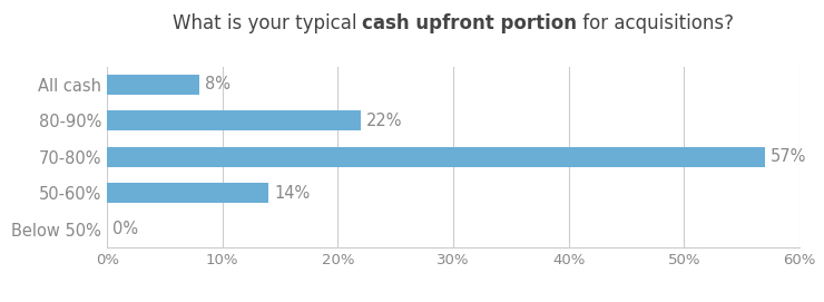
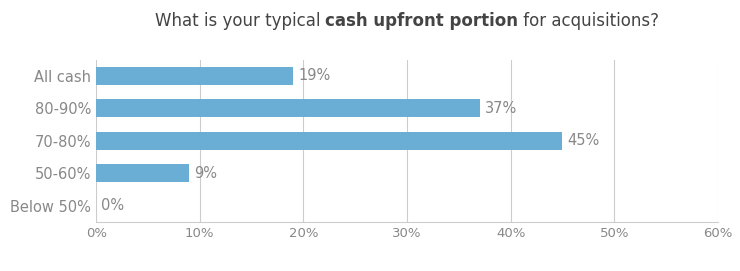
All cash: 8% -> 19%
80-90%: 22% -> 37%
70-80%: 57% -> 45%
50-60%: 14% -> 9%
